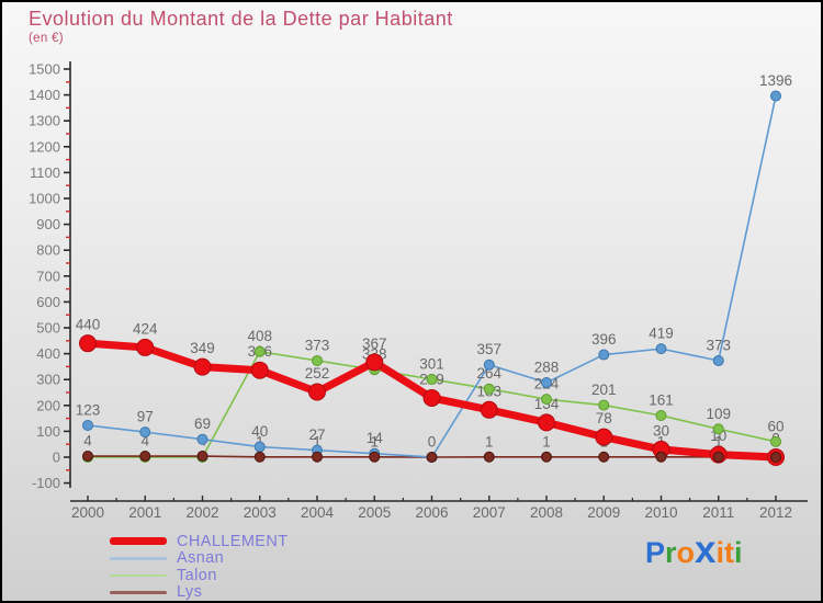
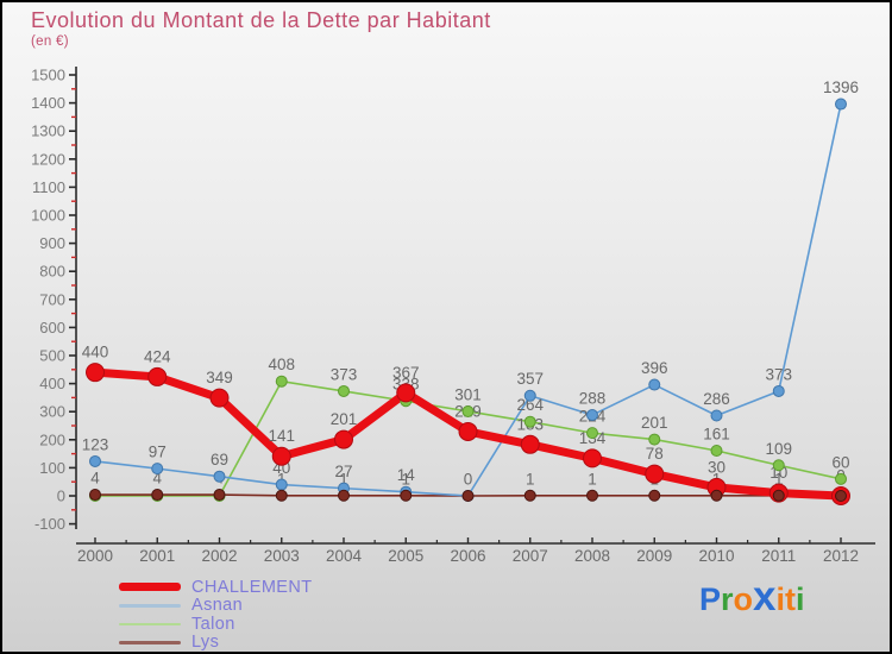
CHALLEMENT/2003: 336 -> 141
CHALLEMENT/2004: 252 -> 201
Asnan/2010: 419 -> 286
